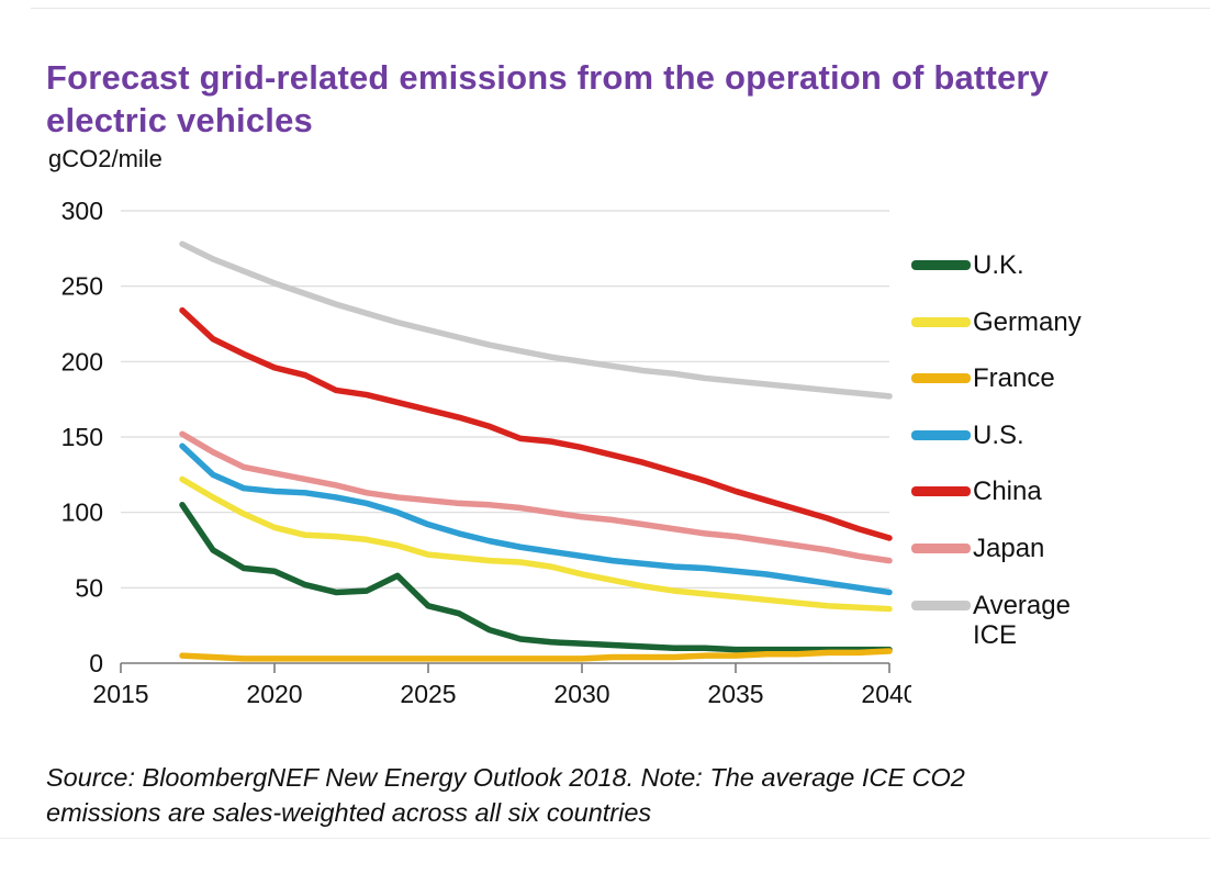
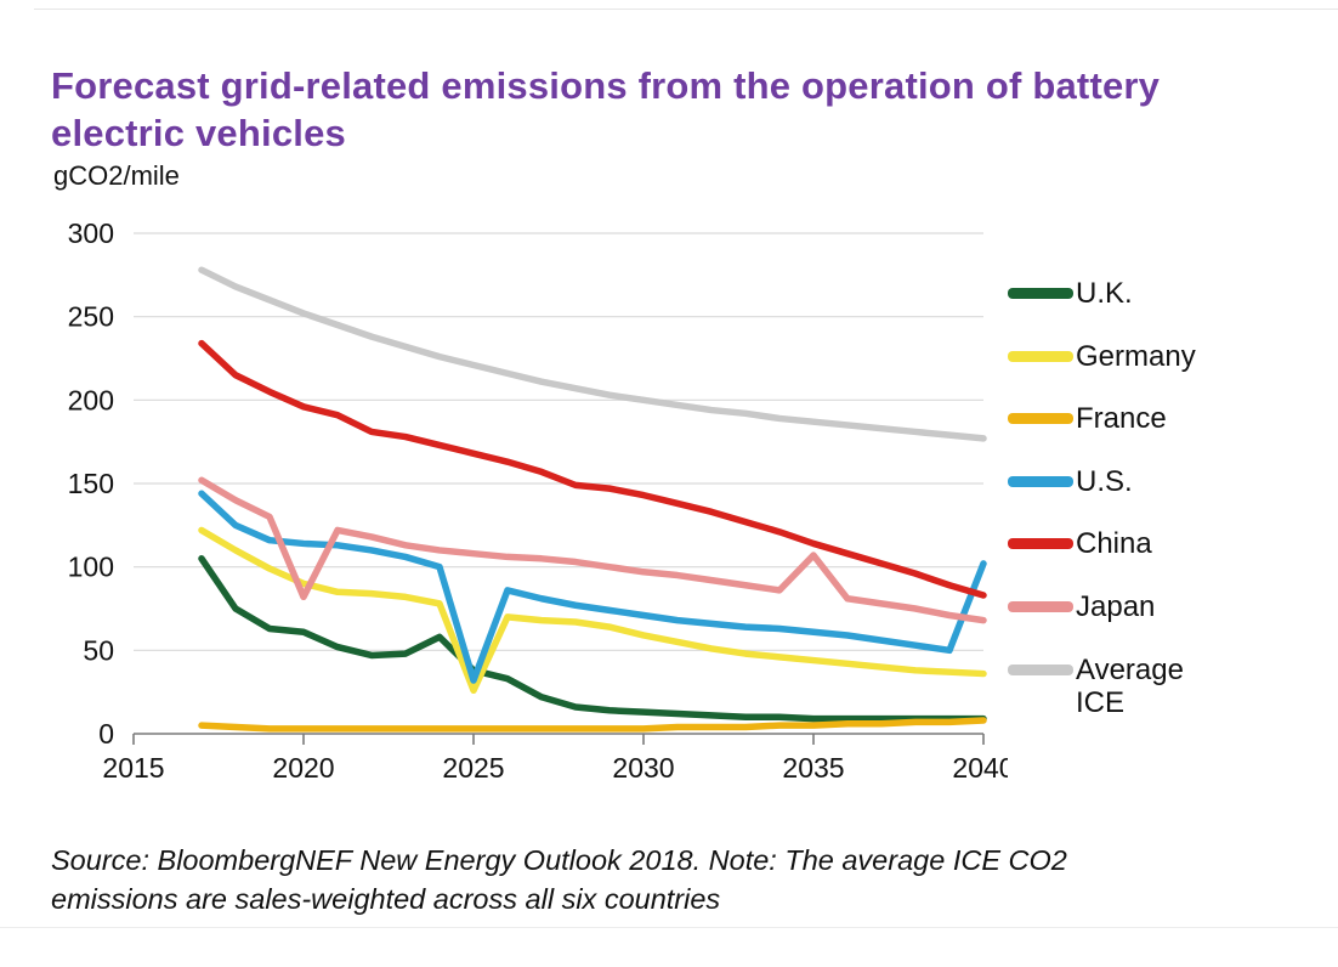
Japan/2020: 126 -> 82
Germany/2025: 72 -> 26
U.S./2025: 92 -> 32
Japan/2035: 84 -> 107
U.S./2040: 47 -> 102
